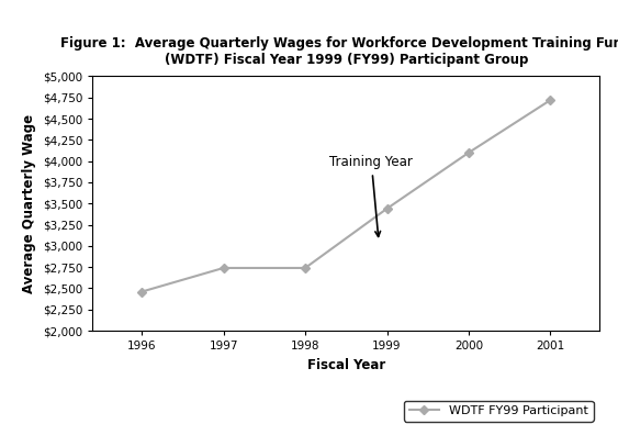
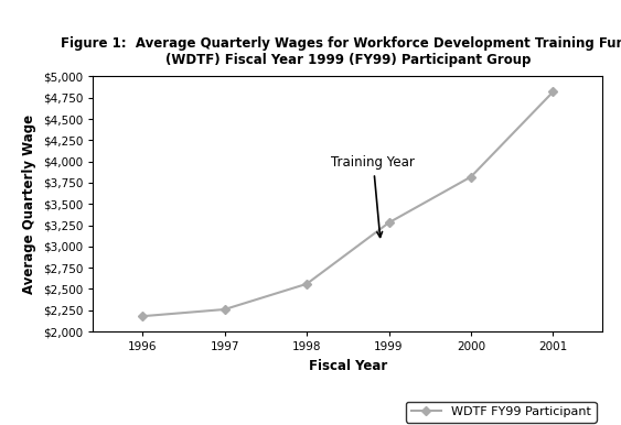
1996: $2,460 -> $2,180
1997: $2,740 -> $2,260
1998: $2,740 -> $2,560
1999: $3,440 -> $3,280
2000: $4,100 -> $3,820
2001: $4,720 -> $4,820
